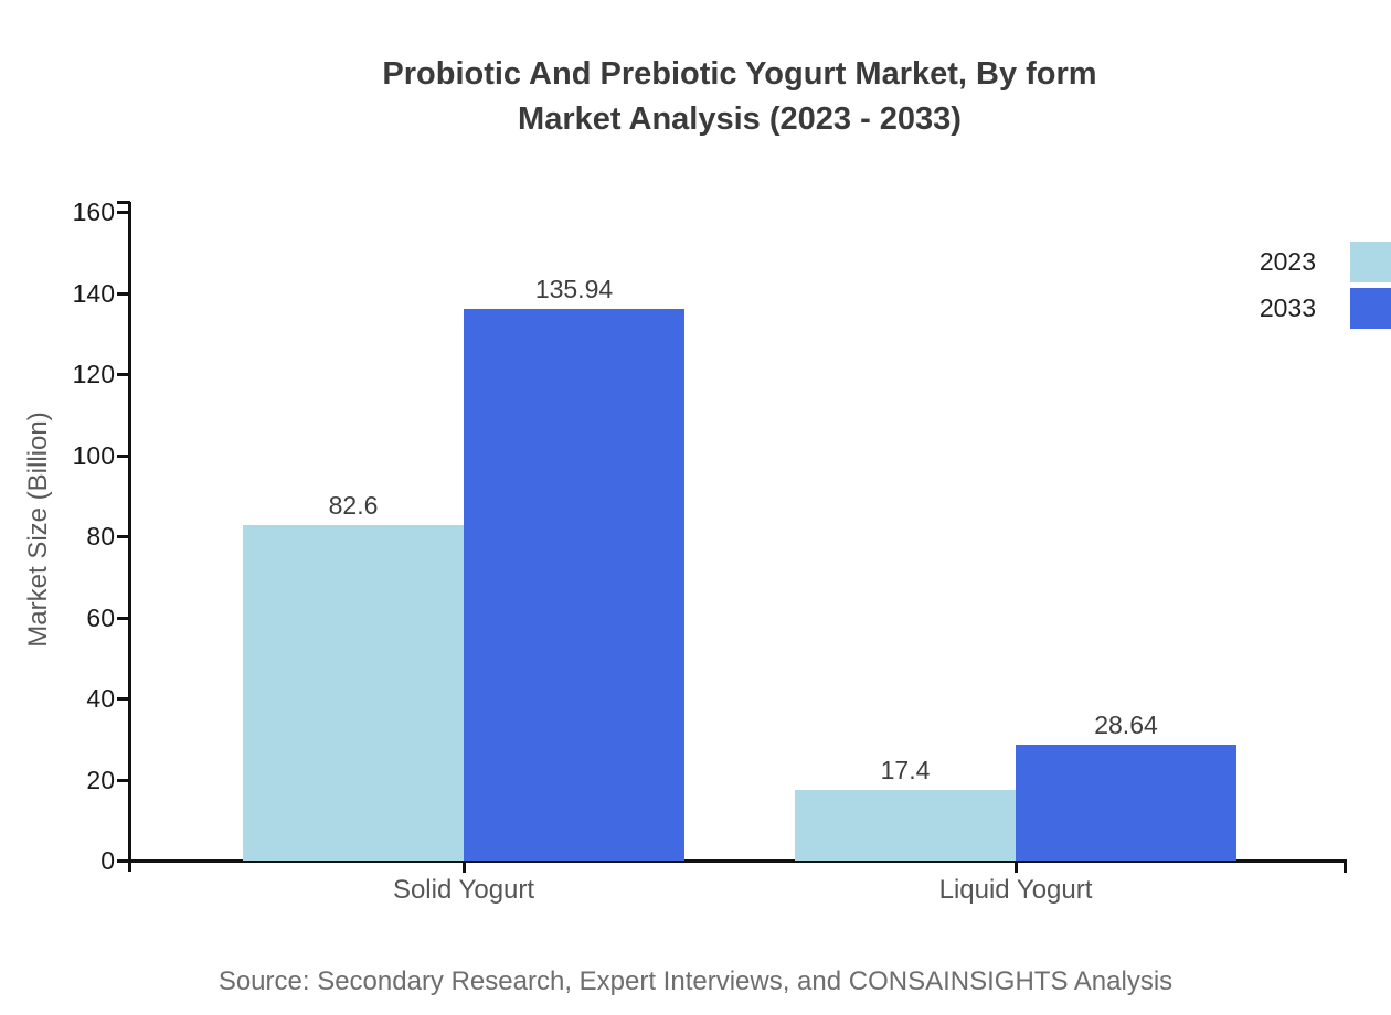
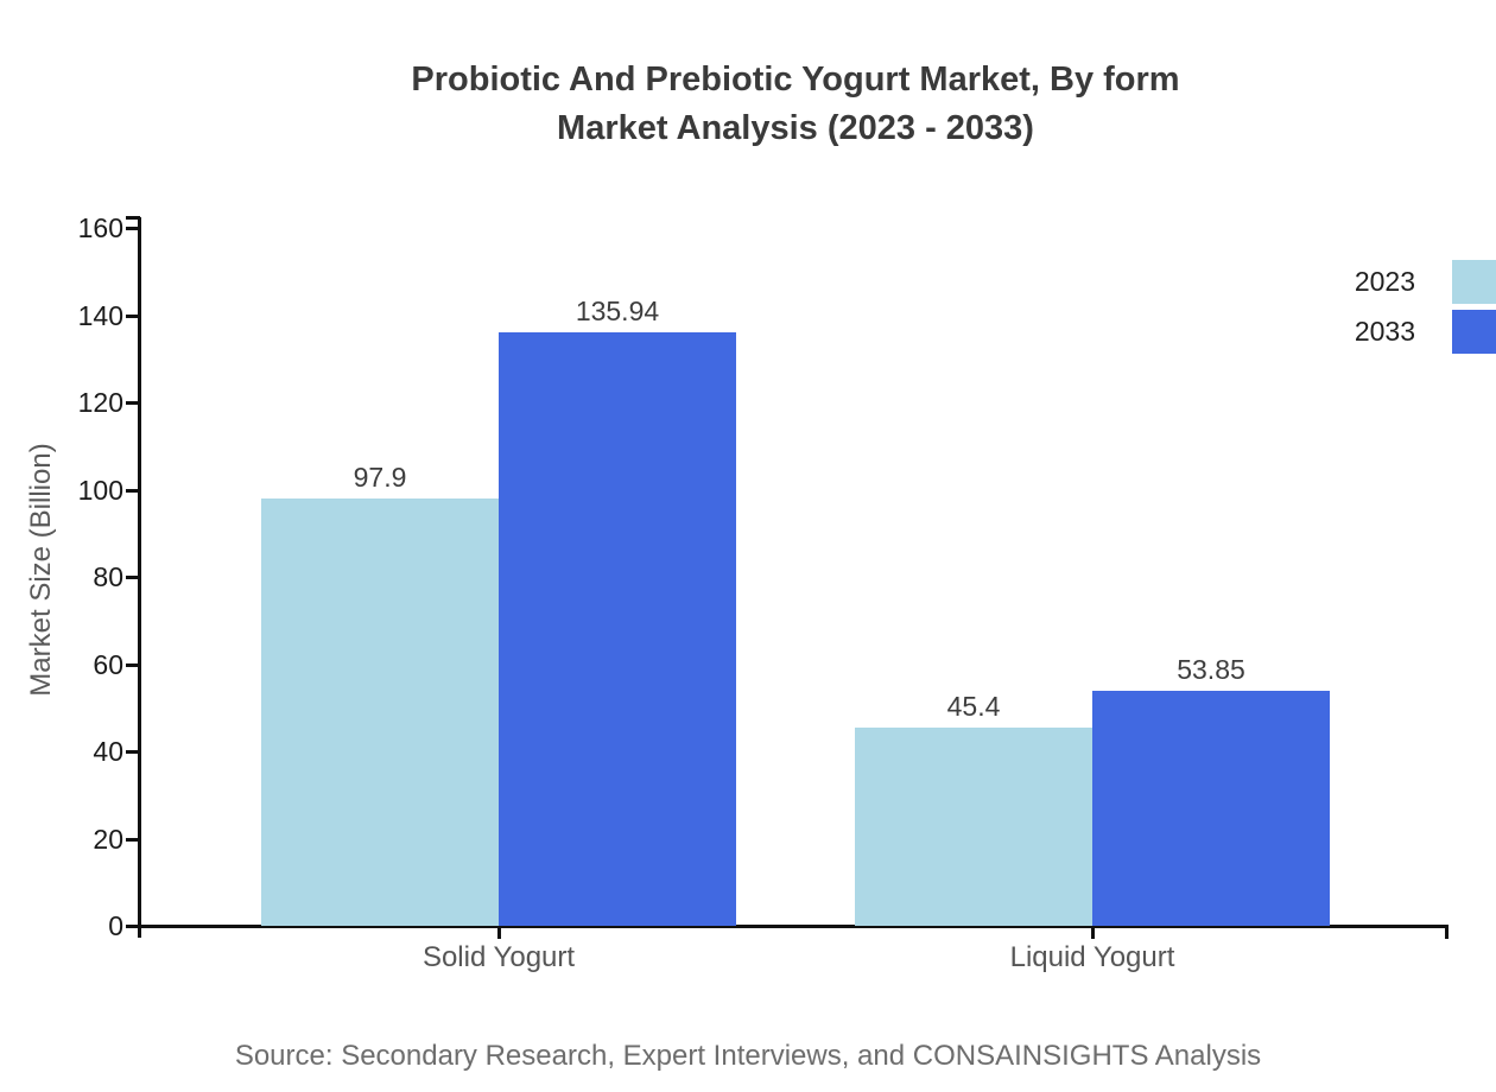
2023/Solid Yogurt: 82.6 -> 97.9
2023/Liquid Yogurt: 17.4 -> 45.4
2033/Liquid Yogurt: 28.64 -> 53.85
